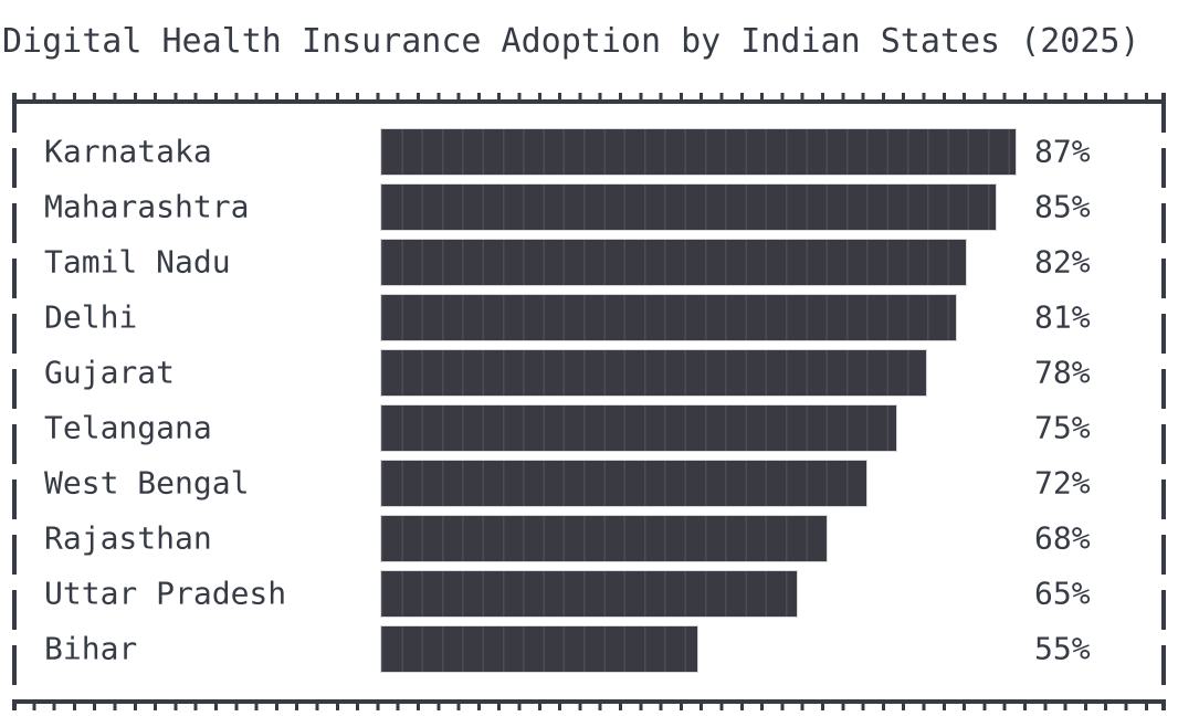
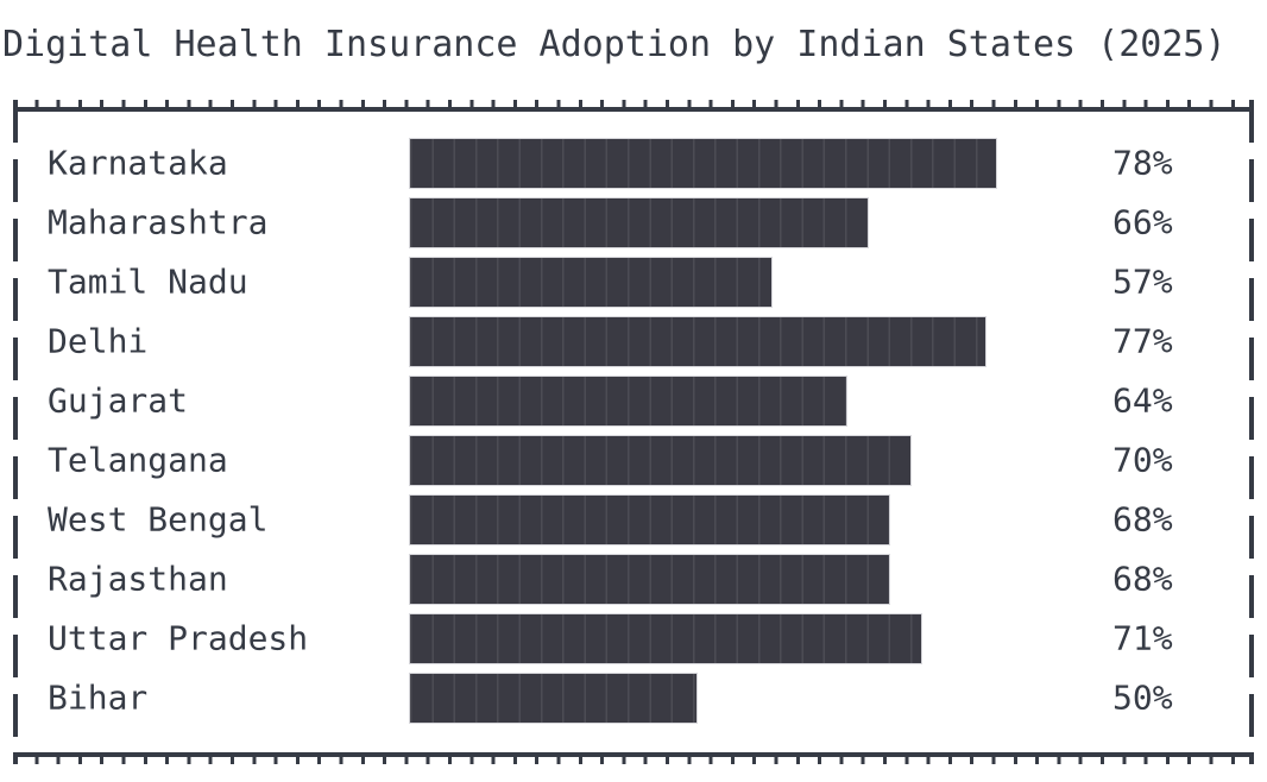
Karnataka: 87% -> 78%
Maharashtra: 85% -> 66%
Tamil Nadu: 82% -> 57%
Delhi: 81% -> 77%
Gujarat: 78% -> 64%
Telangana: 75% -> 70%
West Bengal: 72% -> 68%
Uttar Pradesh: 65% -> 71%
Bihar: 55% -> 50%
